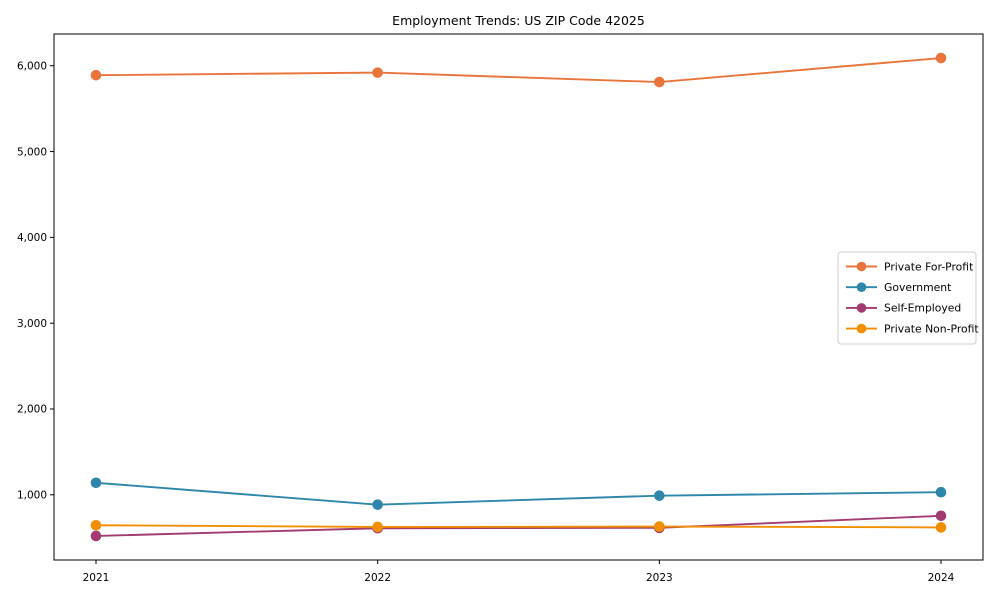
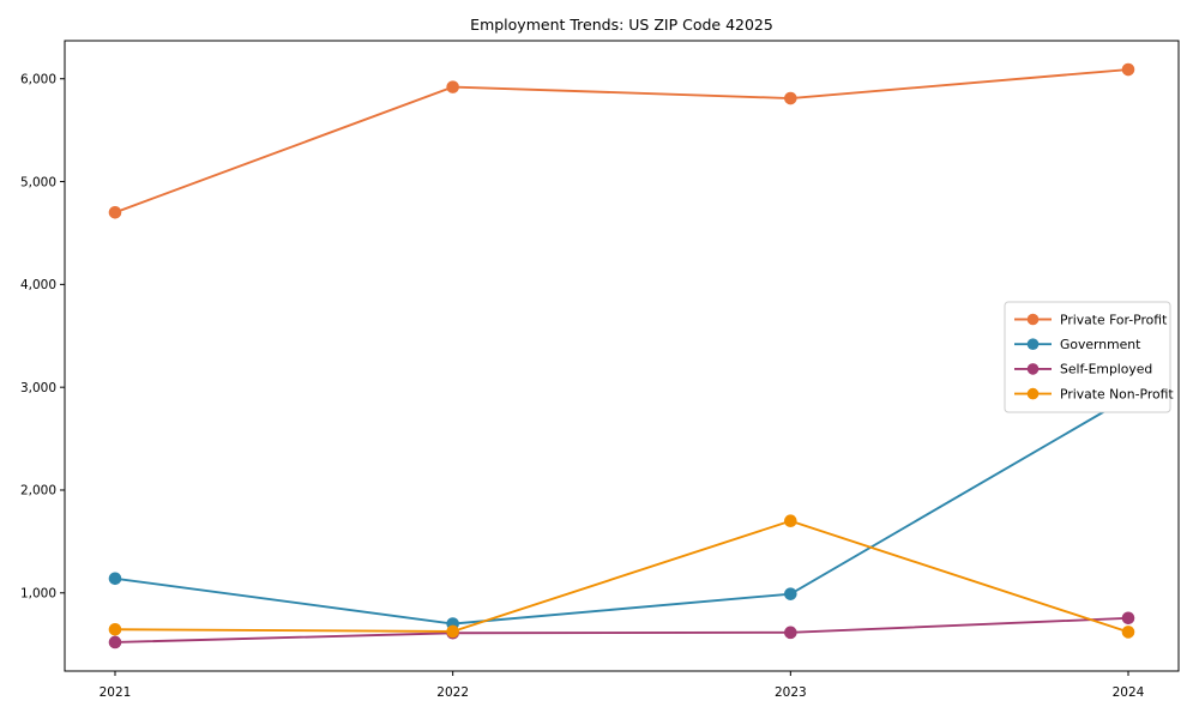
Private For-Profit/2021: 5900 -> 4700
Government/2022: 900 -> 700
Private Non-Profit/2023: 600 -> 1700
Government/2024: 1000 -> 2900
